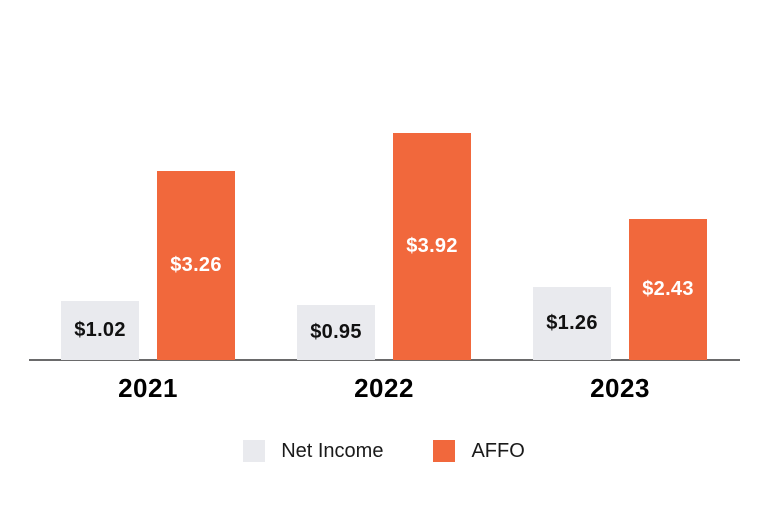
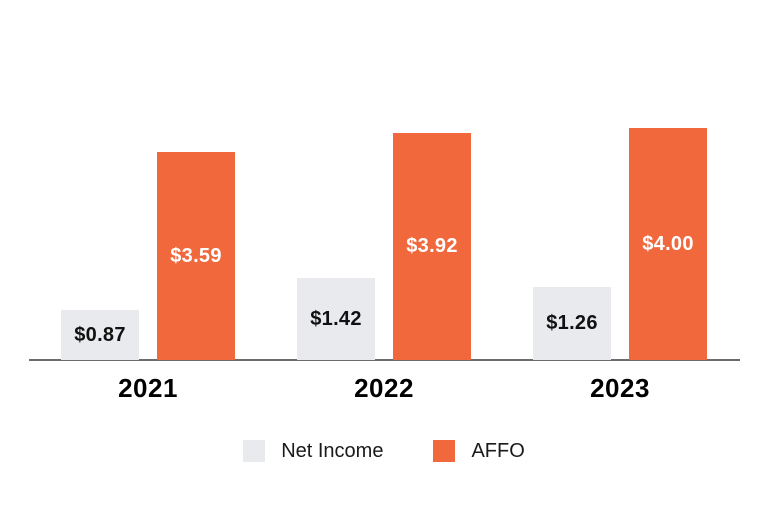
Net Income/2021: $1.02 -> $0.87
AFFO/2021: $3.26 -> $3.59
Net Income/2022: $0.95 -> $1.42
AFFO/2023: $2.43 -> $4.00
